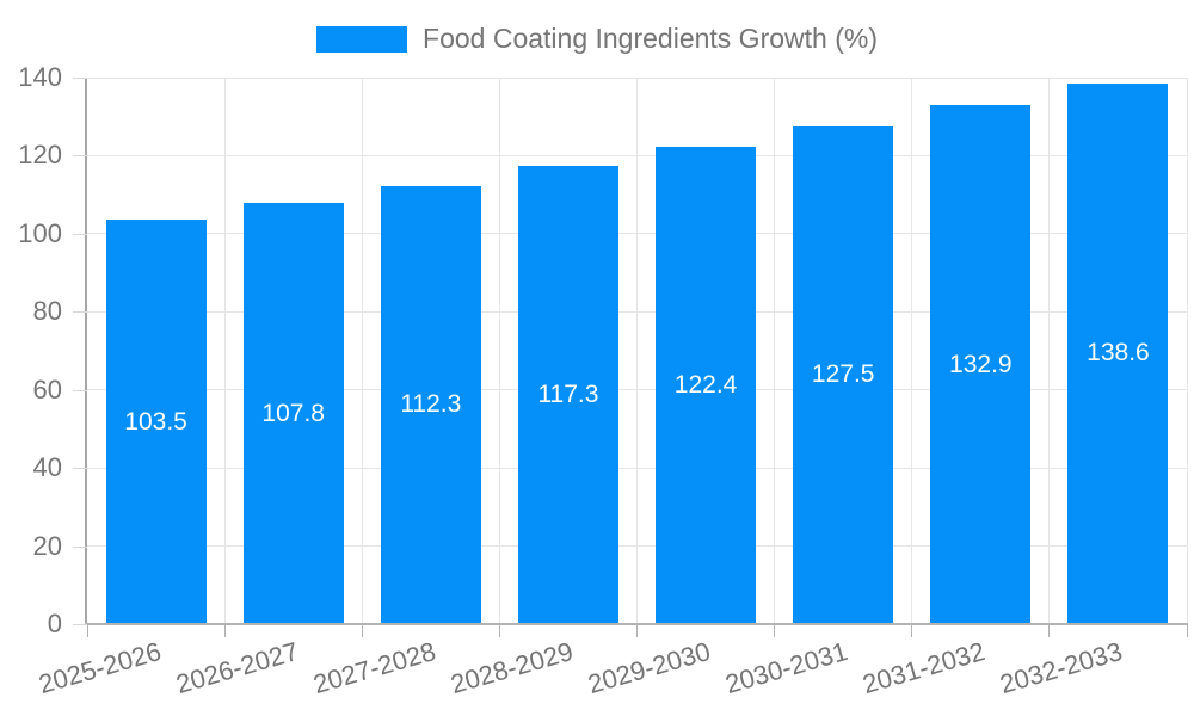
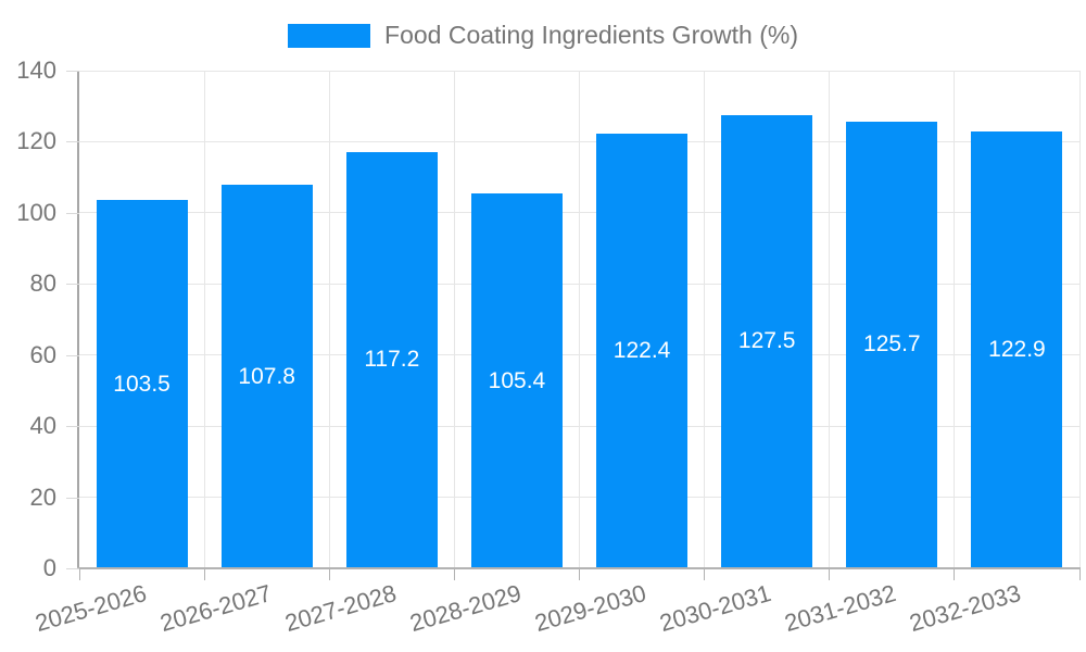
2027-2028: 112.3 -> 117.2
2028-2029: 117.3 -> 105.4
2031-2032: 132.9 -> 125.7
2032-2033: 138.6 -> 122.9
